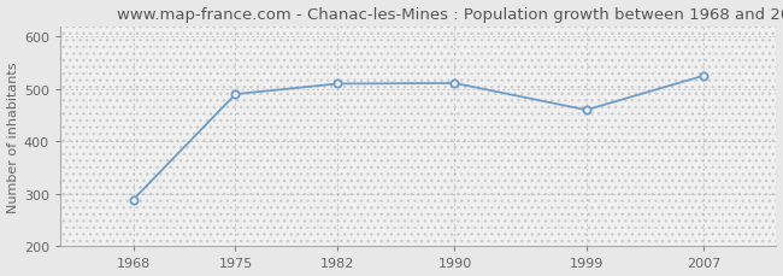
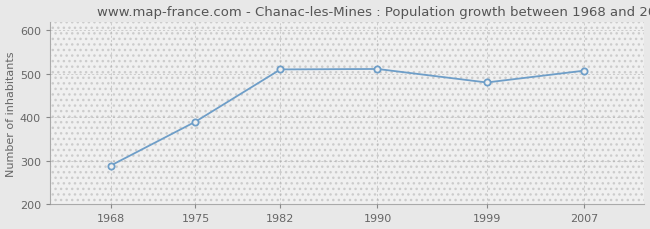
1975: 490 -> 390
1999: 460 -> 480
2007: 525 -> 507
